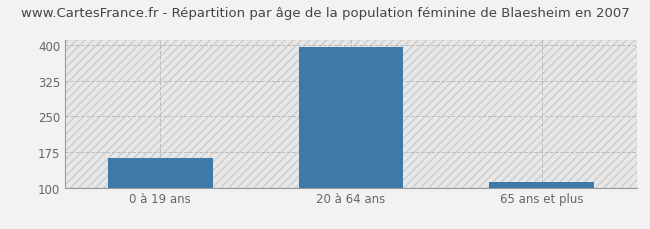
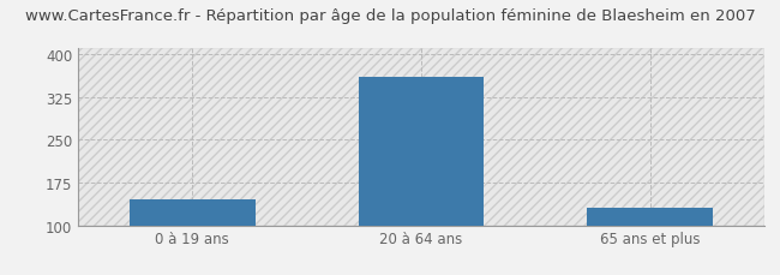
0 à 19 ans: 163 -> 145
20 à 64 ans: 396 -> 360
65 ans et plus: 112 -> 130
